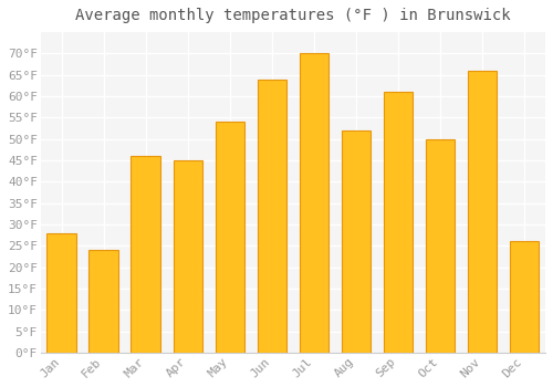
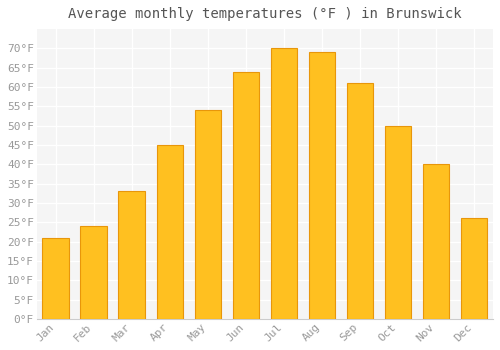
Jan: 28°F -> 21°F
Mar: 46°F -> 33°F
Aug: 52°F -> 69°F
Nov: 66°F -> 40°F
